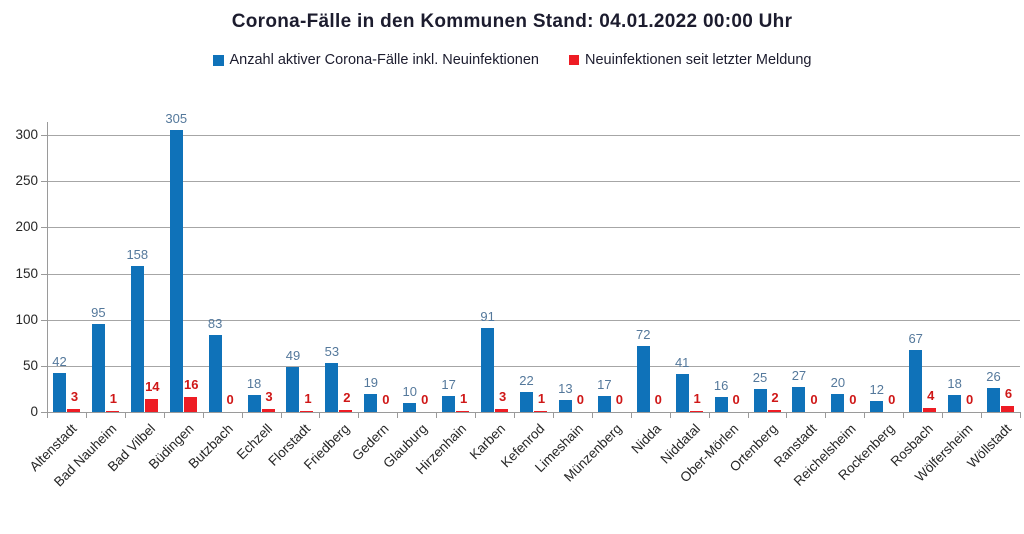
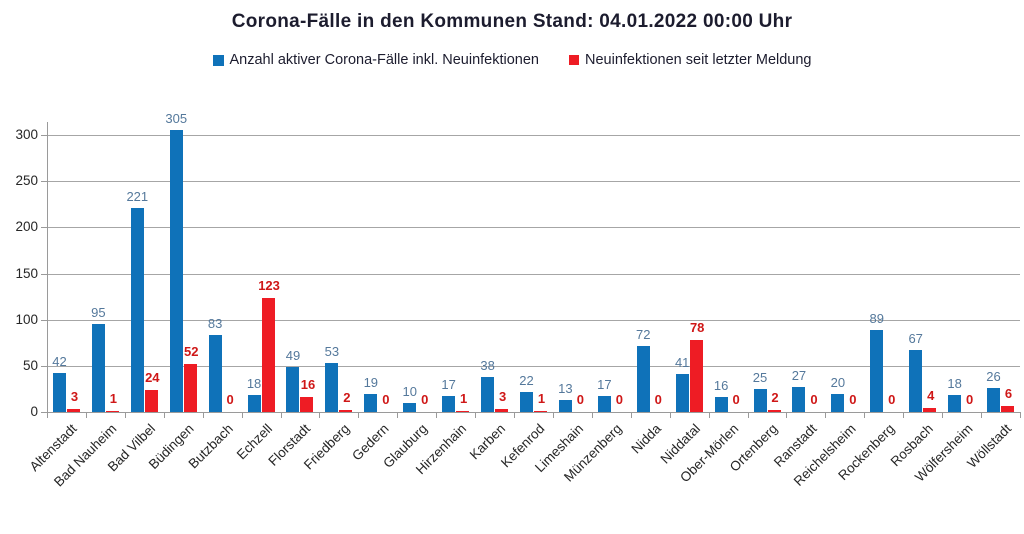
Anzahl aktiver Corona-Fälle inkl. Neuinfektionen/Bad Vilbel: 158 -> 221
Neuinfektionen seit letzter Meldung/Bad Vilbel: 14 -> 24
Neuinfektionen seit letzter Meldung/Büdingen: 16 -> 52
Neuinfektionen seit letzter Meldung/Echzell: 3 -> 123
Neuinfektionen seit letzter Meldung/Florstadt: 1 -> 16
Anzahl aktiver Corona-Fälle inkl. Neuinfektionen/Karben: 91 -> 38
Neuinfektionen seit letzter Meldung/Niddatal: 1 -> 78
Anzahl aktiver Corona-Fälle inkl. Neuinfektionen/Rockenberg: 12 -> 89
